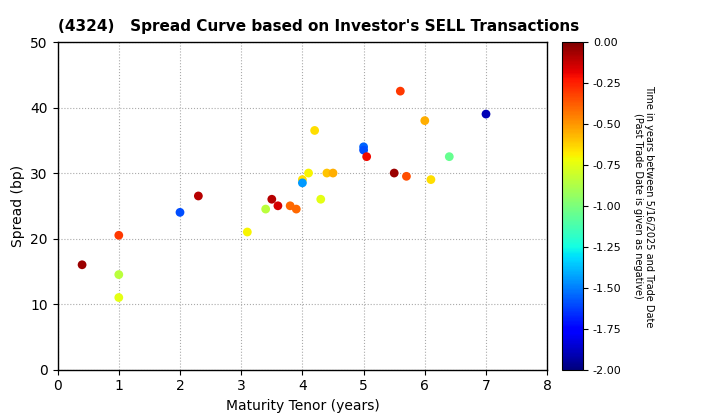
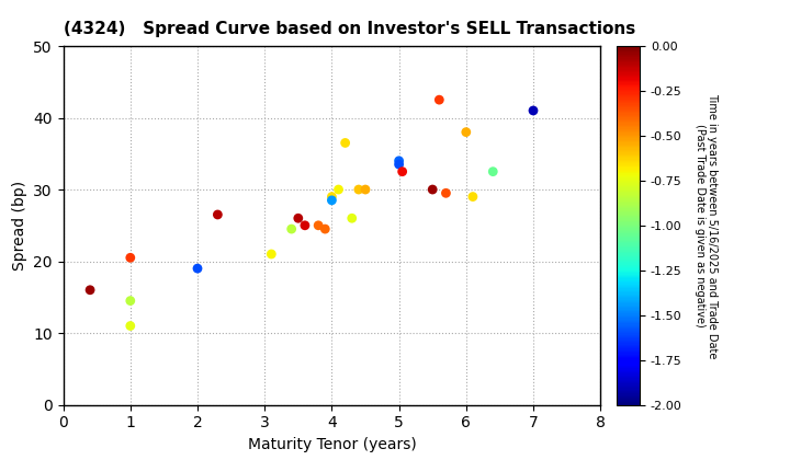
2: 24.0 -> 19.0
7: 39.0 -> 41.0
